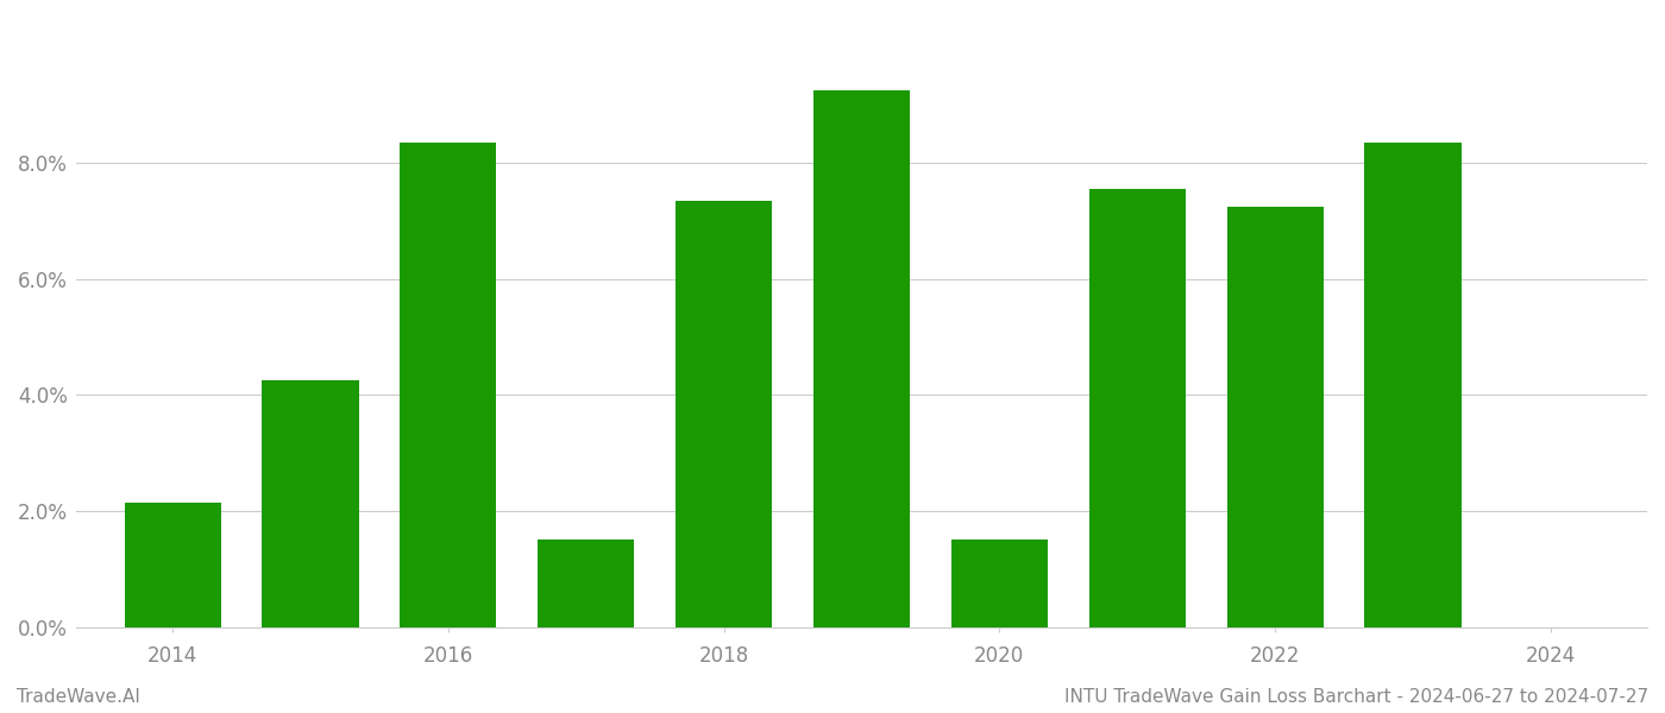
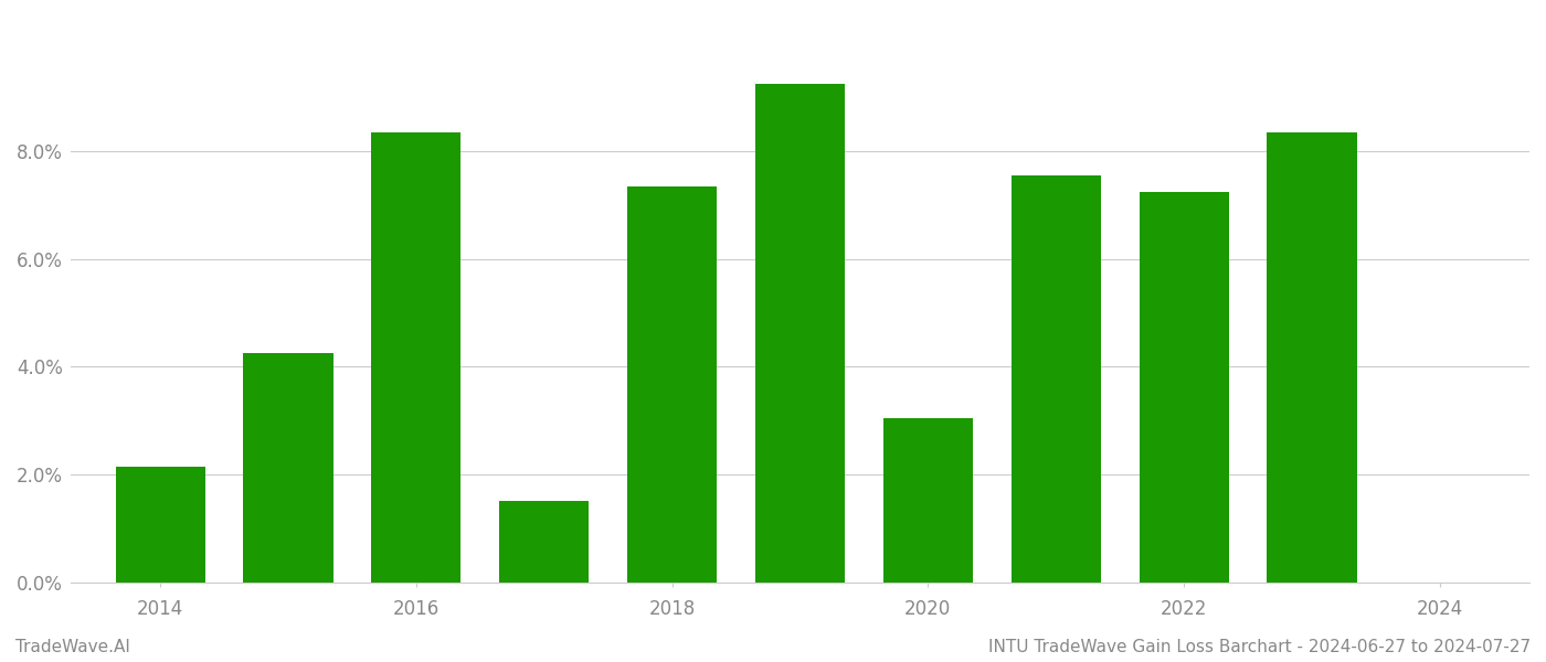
2020: 1.50% -> 3.05%
